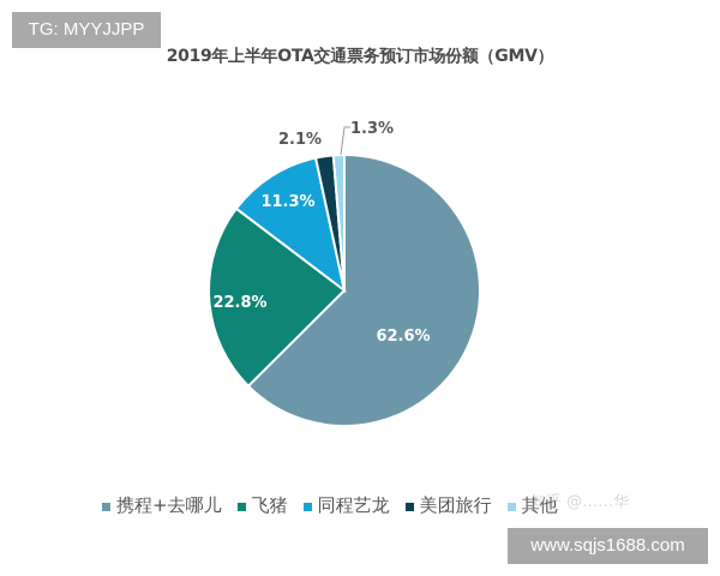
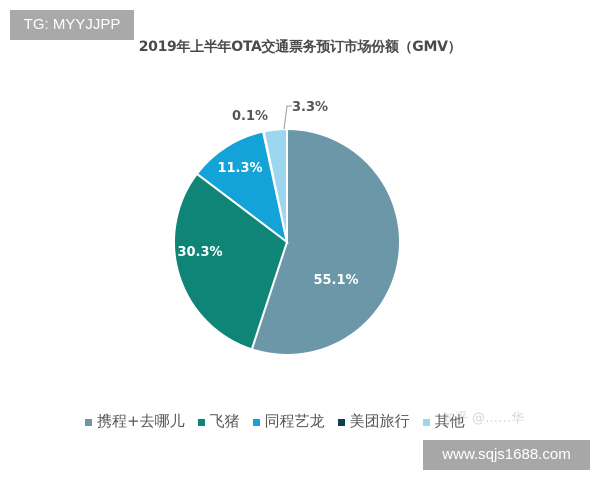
携程+去哪儿: 62.6% -> 55.1%
飞猪: 22.8% -> 30.3%
美团旅行: 2.1% -> 0.1%
其他: 1.3% -> 3.3%
